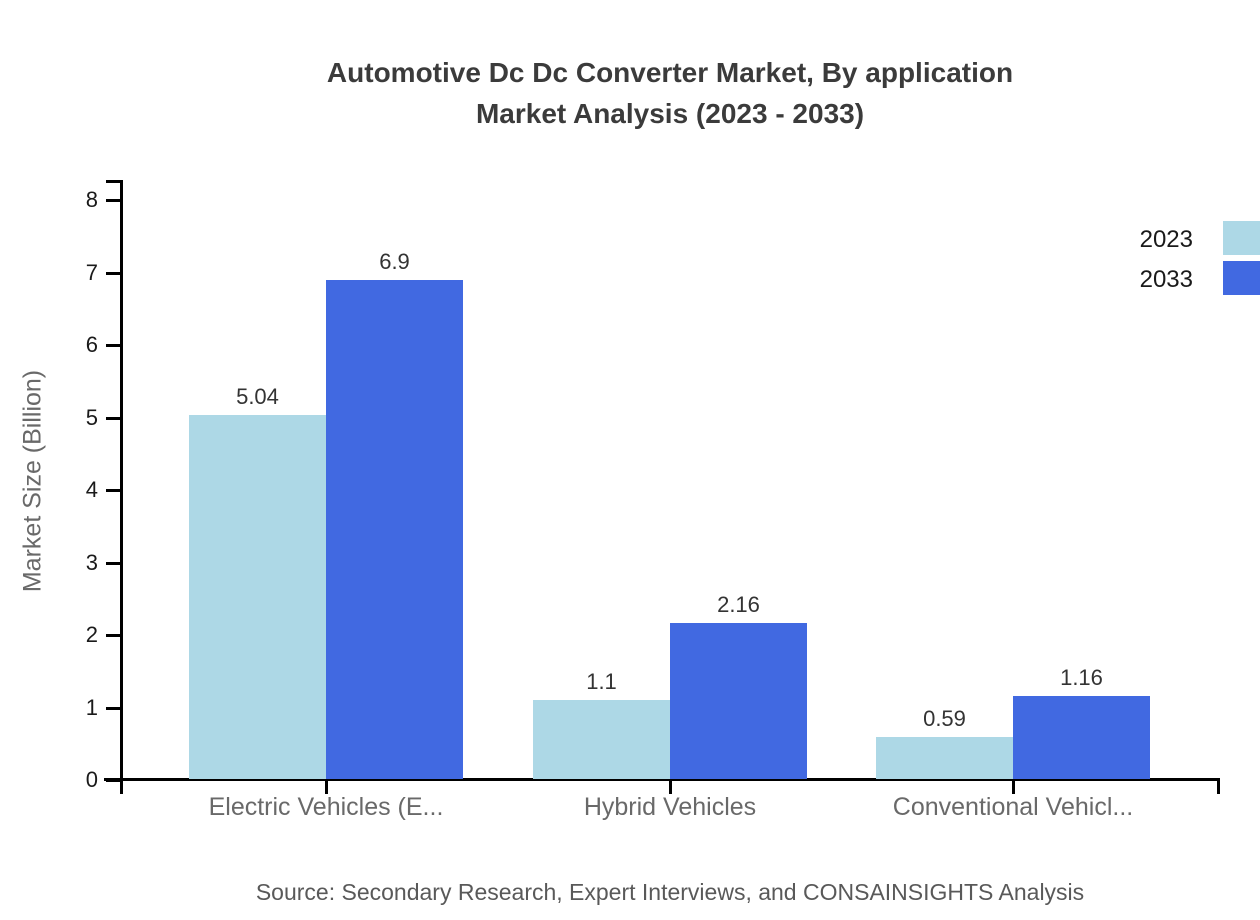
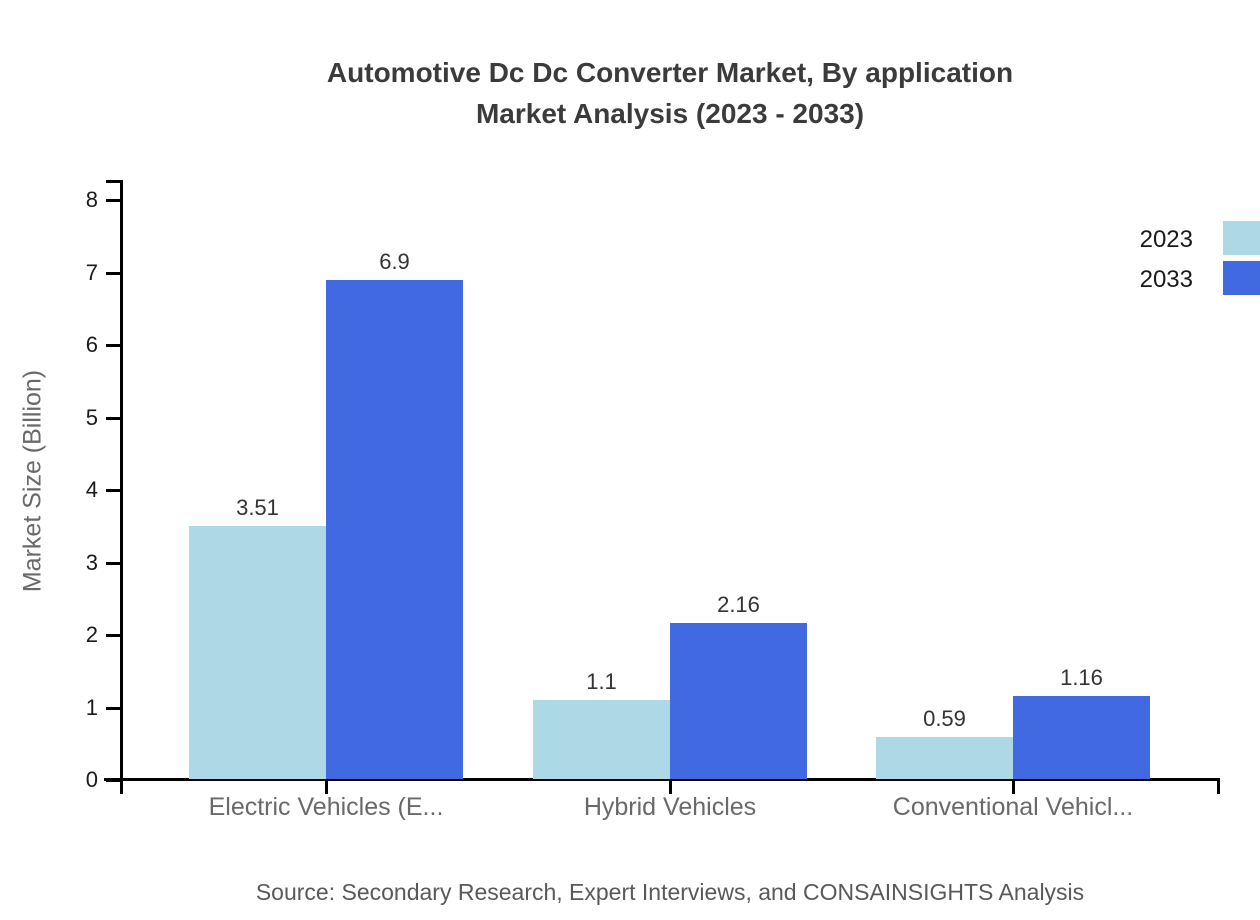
2023/Electric Vehicles (E...: 5.04 -> 3.51
